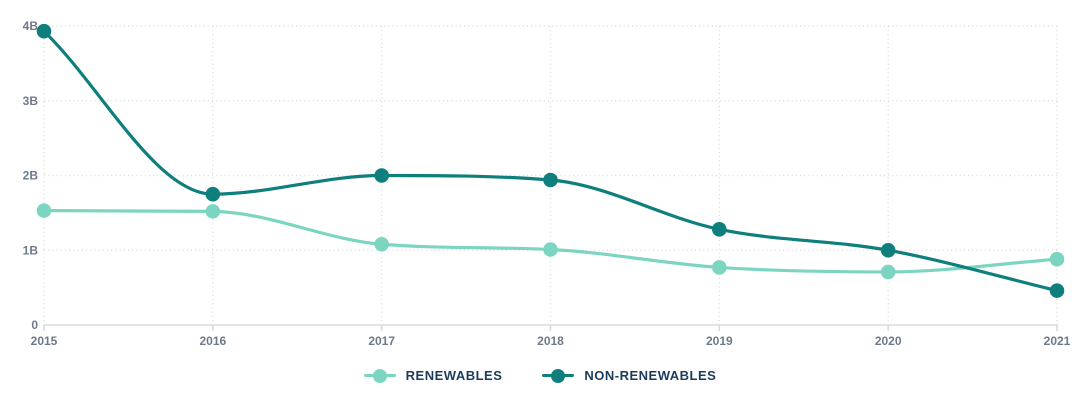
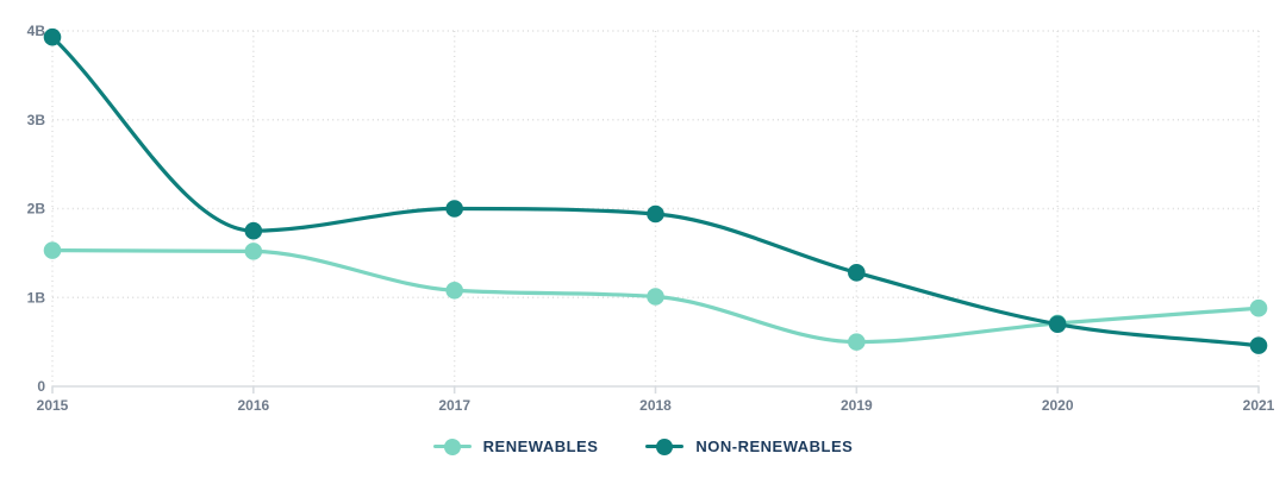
RENEWABLES/2019: 0.8B -> 0.5B
NON-RENEWABLES/2020: 1.0B -> 0.7B
